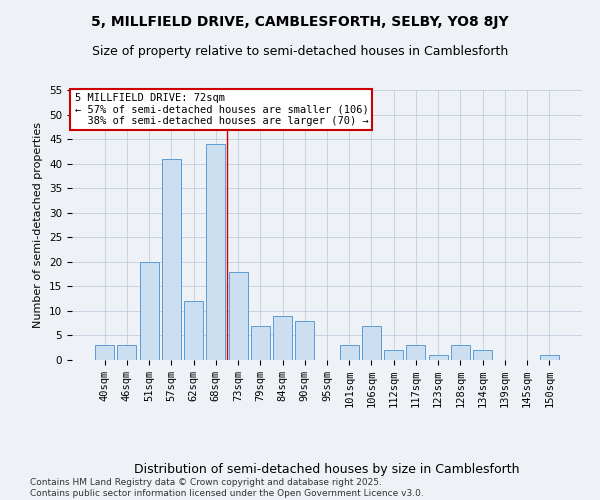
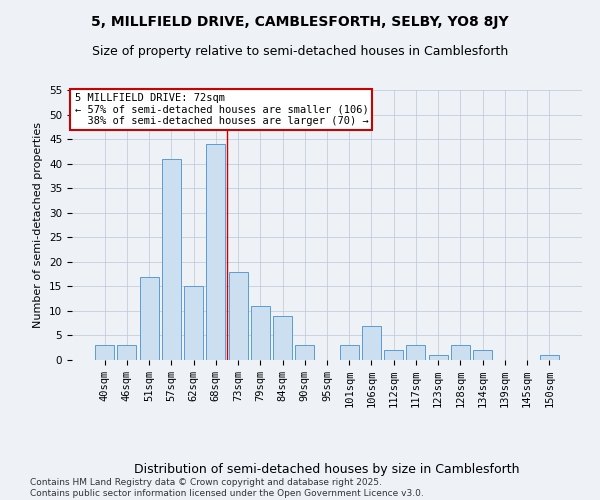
51sqm: 20 -> 17
62sqm: 12 -> 15
79sqm: 7 -> 11
90sqm: 8 -> 3
